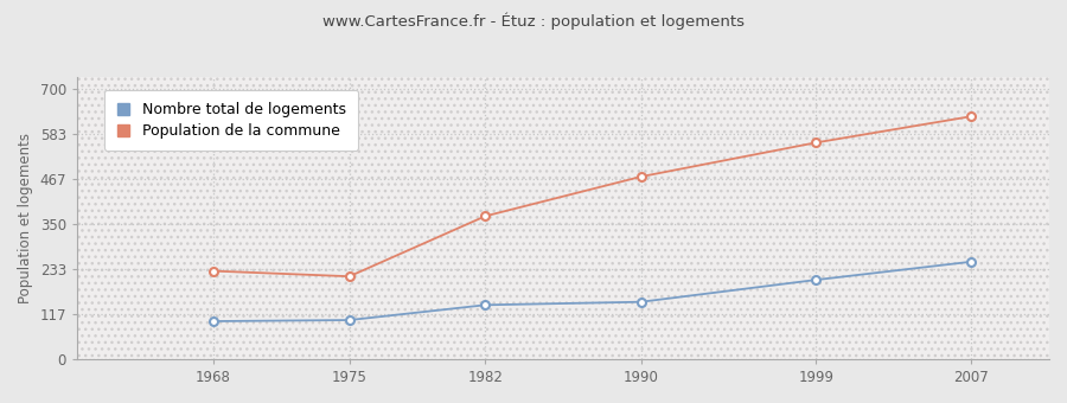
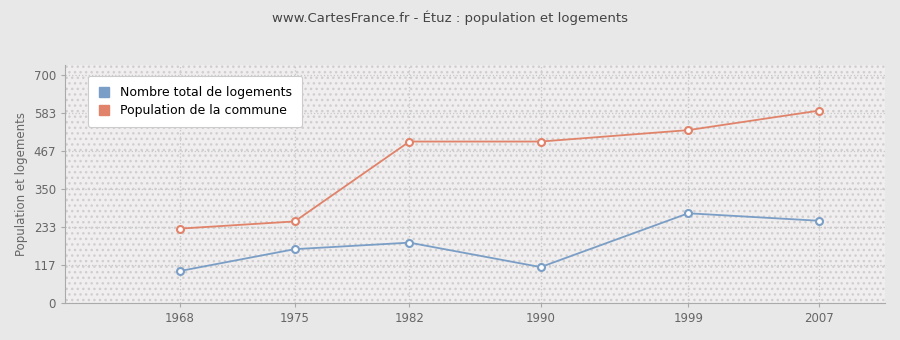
Nombre total de logements/1975: 101 -> 165
Population de la commune/1975: 214 -> 250
Nombre total de logements/1982: 140 -> 185
Population de la commune/1982: 370 -> 495
Nombre total de logements/1990: 148 -> 110
Population de la commune/1990: 472 -> 495
Nombre total de logements/1999: 205 -> 275
Population de la commune/1999: 560 -> 530
Population de la commune/2007: 628 -> 590
